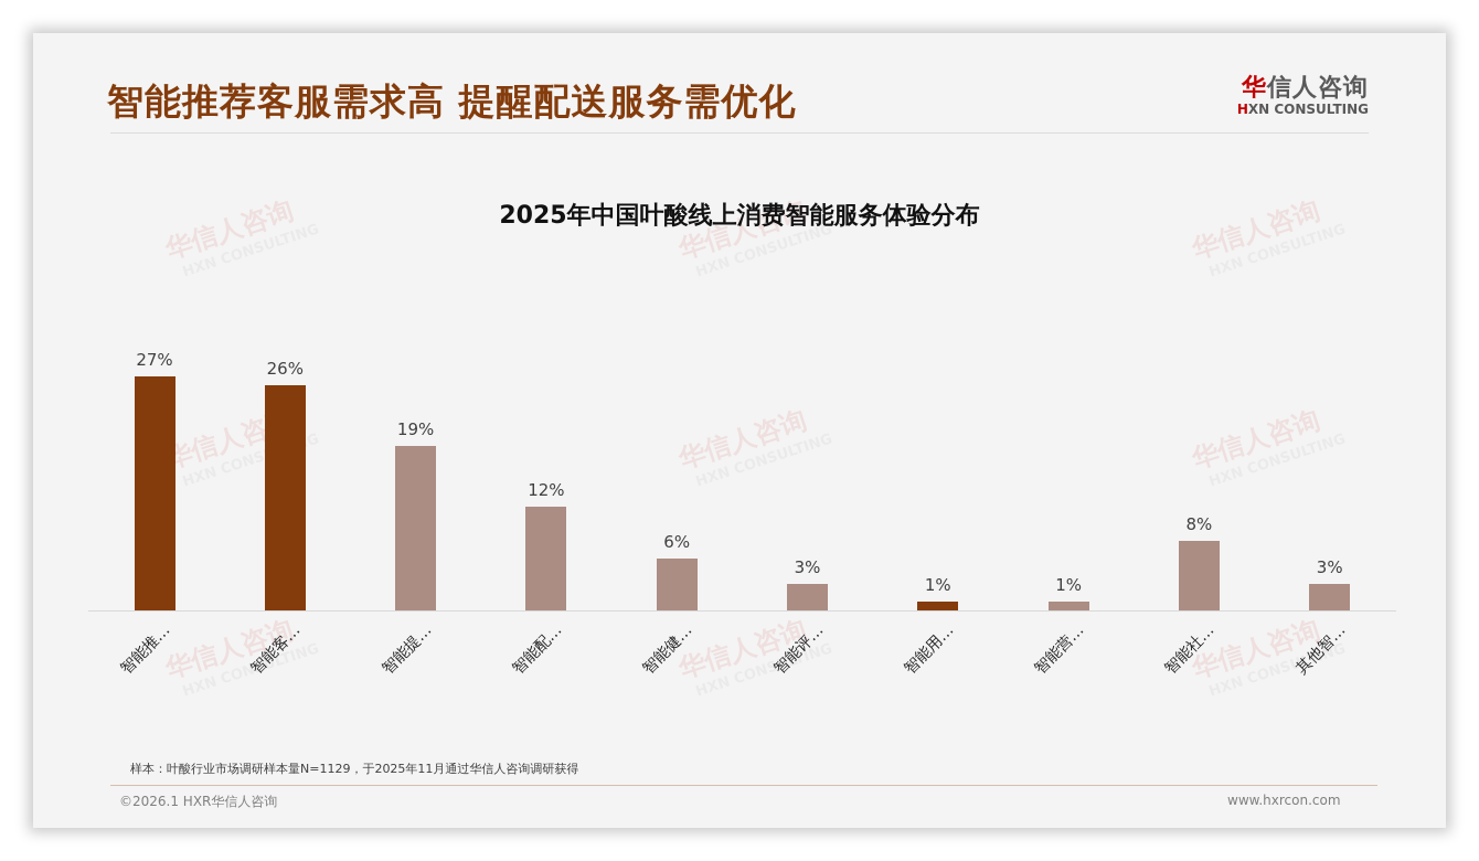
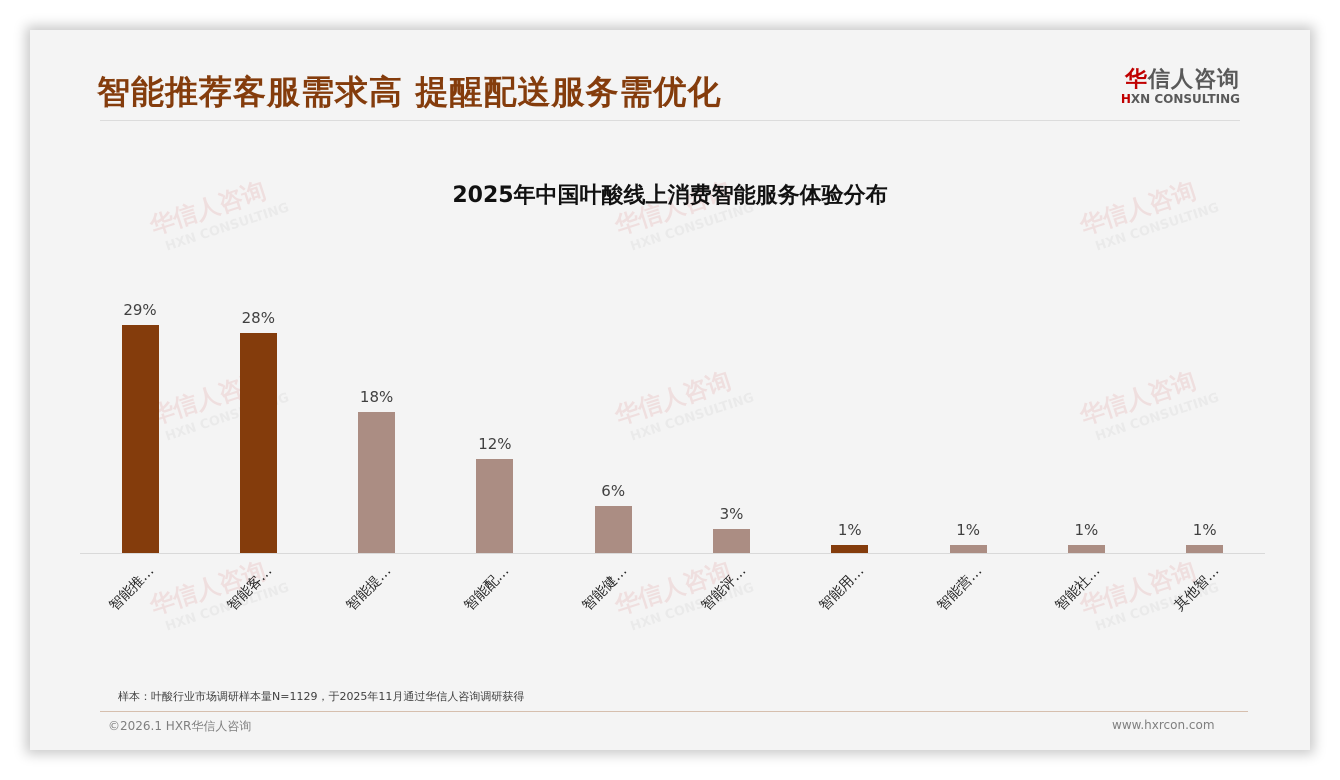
智能推…: 27% -> 29%
智能客…: 26% -> 28%
智能提…: 19% -> 18%
智能社…: 8% -> 1%
其他智…: 3% -> 1%
